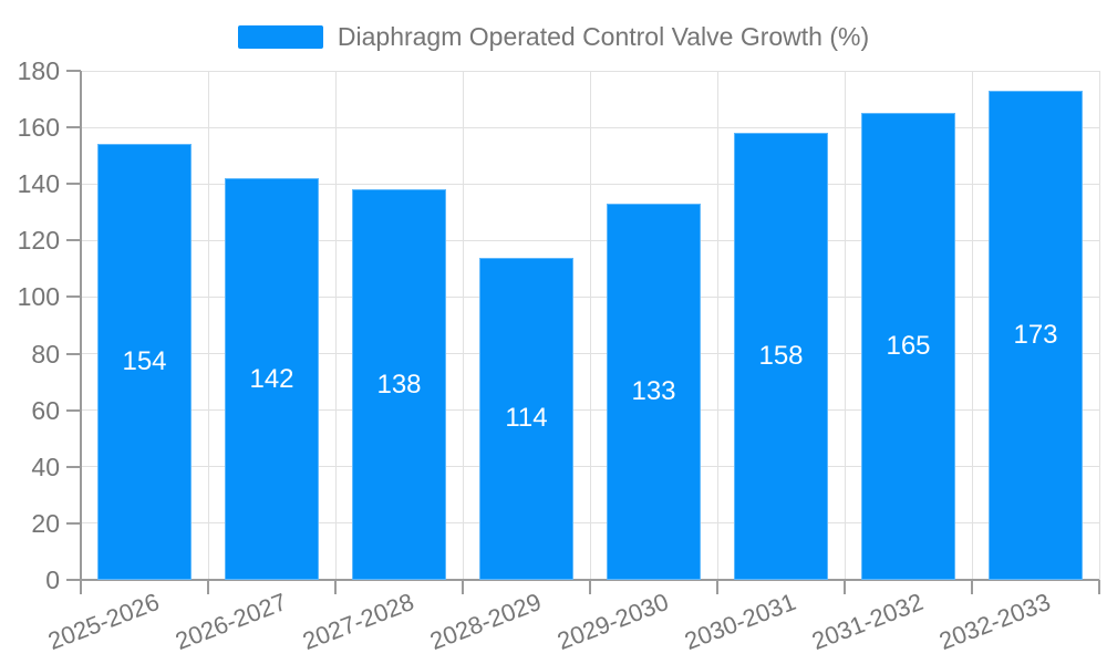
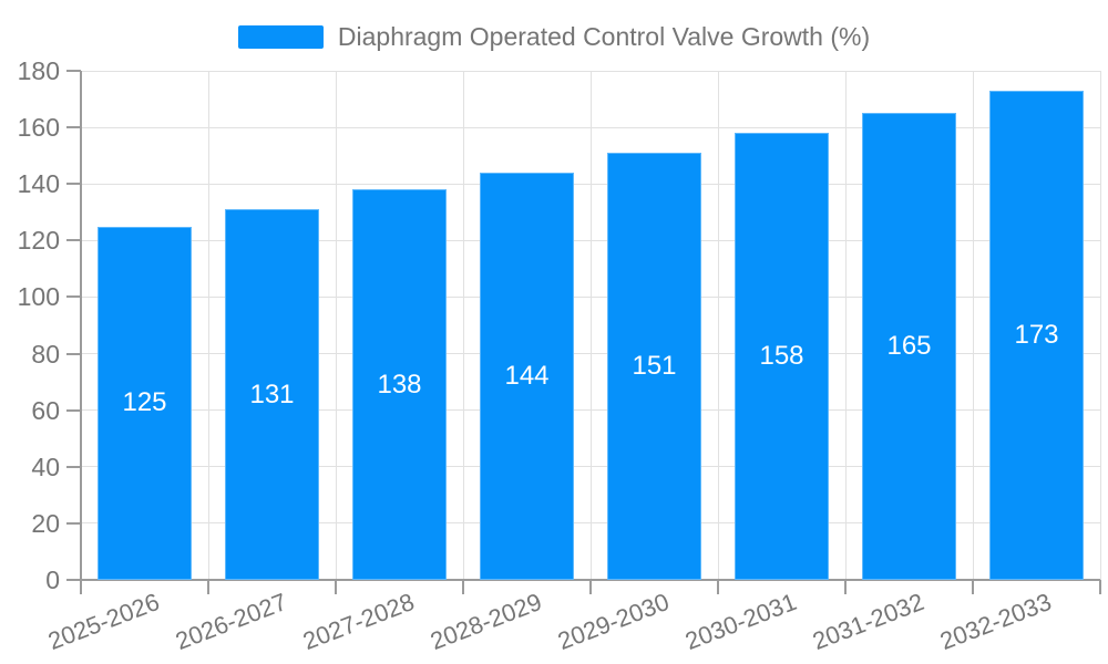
2025-2026: 154 -> 125
2026-2027: 142 -> 131
2028-2029: 114 -> 144
2029-2030: 133 -> 151
